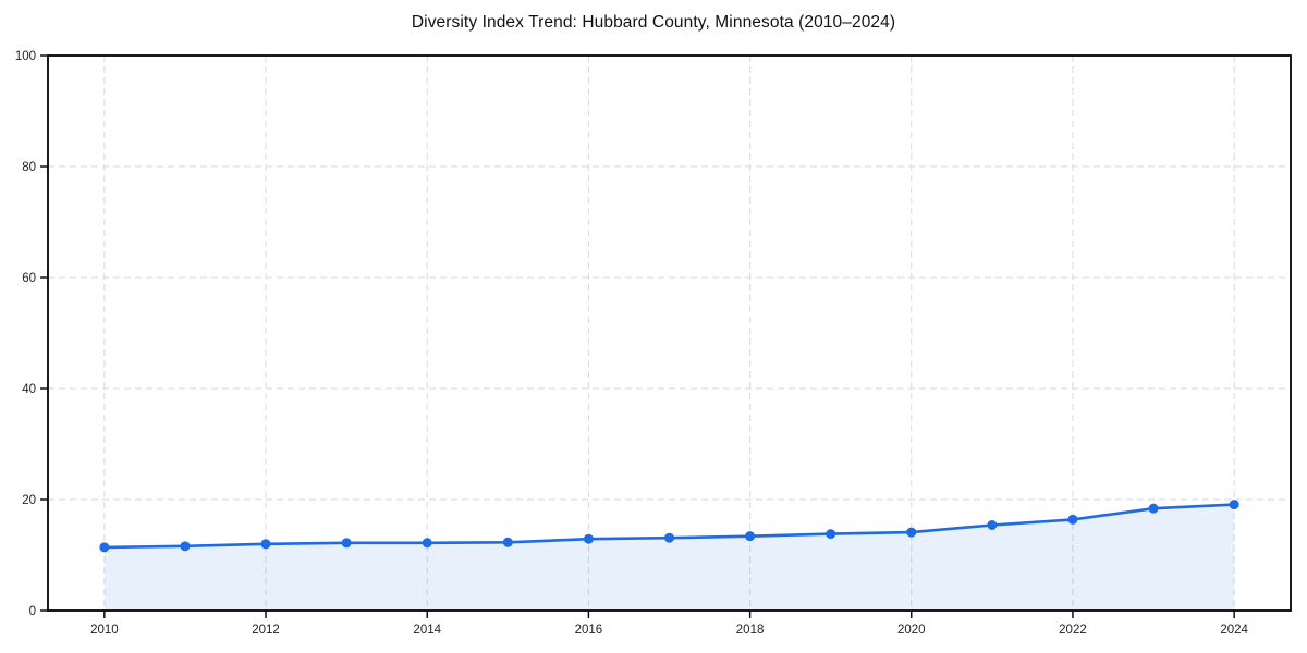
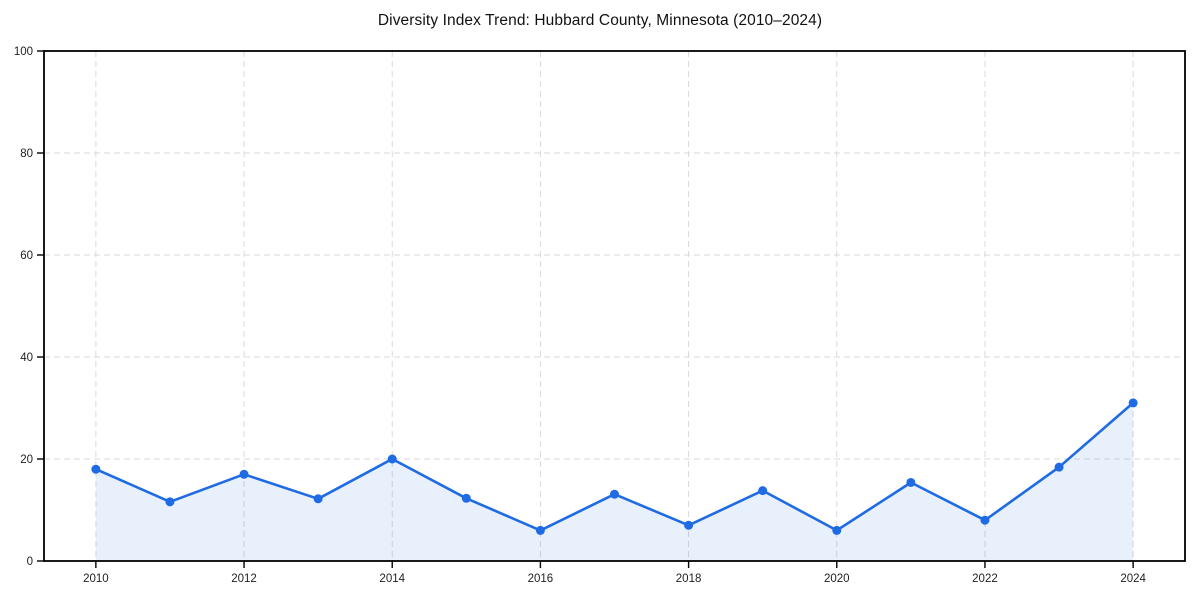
2010: 11 -> 18
2012: 12 -> 17
2014: 12 -> 20
2016: 13 -> 6
2018: 13 -> 7
2020: 14 -> 6
2022: 16 -> 8
2024: 19 -> 31
